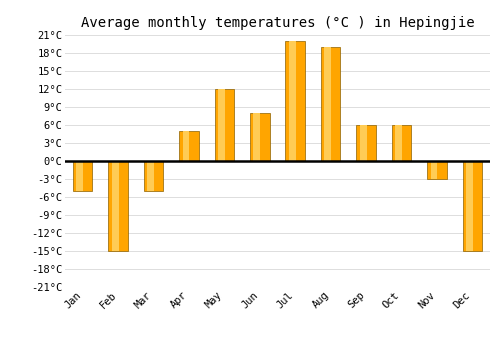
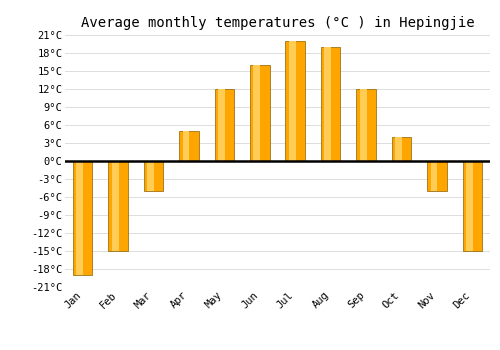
Jan: -5°C -> -19°C
Jun: 8°C -> 16°C
Sep: 6°C -> 12°C
Oct: 6°C -> 4°C
Nov: -3°C -> -5°C
